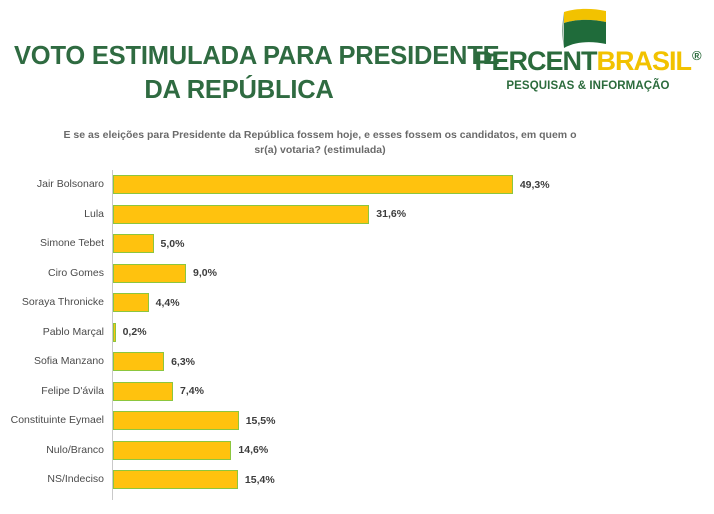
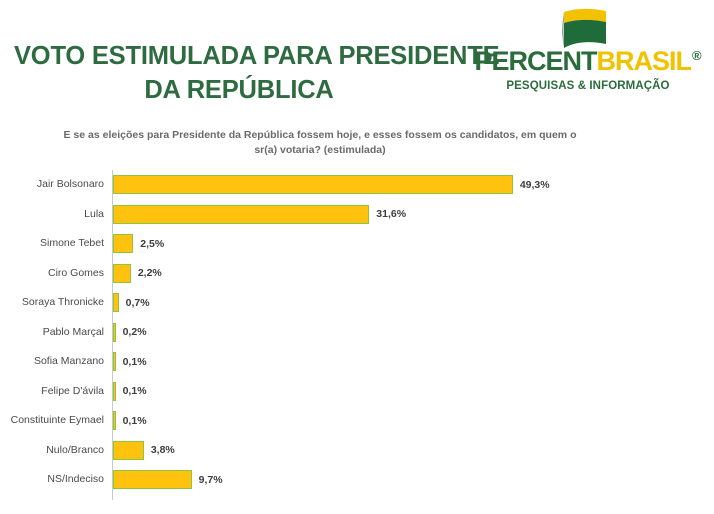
Simone Tebet: 5,0% -> 2,5%
Ciro Gomes: 9,0% -> 2,2%
Soraya Thronicke: 4,4% -> 0,7%
Sofia Manzano: 6,3% -> 0,1%
Felipe D'ávila: 7,4% -> 0,1%
Constituinte Eymael: 15,5% -> 0,1%
Nulo/Branco: 14,6% -> 3,8%
NS/Indeciso: 15,4% -> 9,7%
